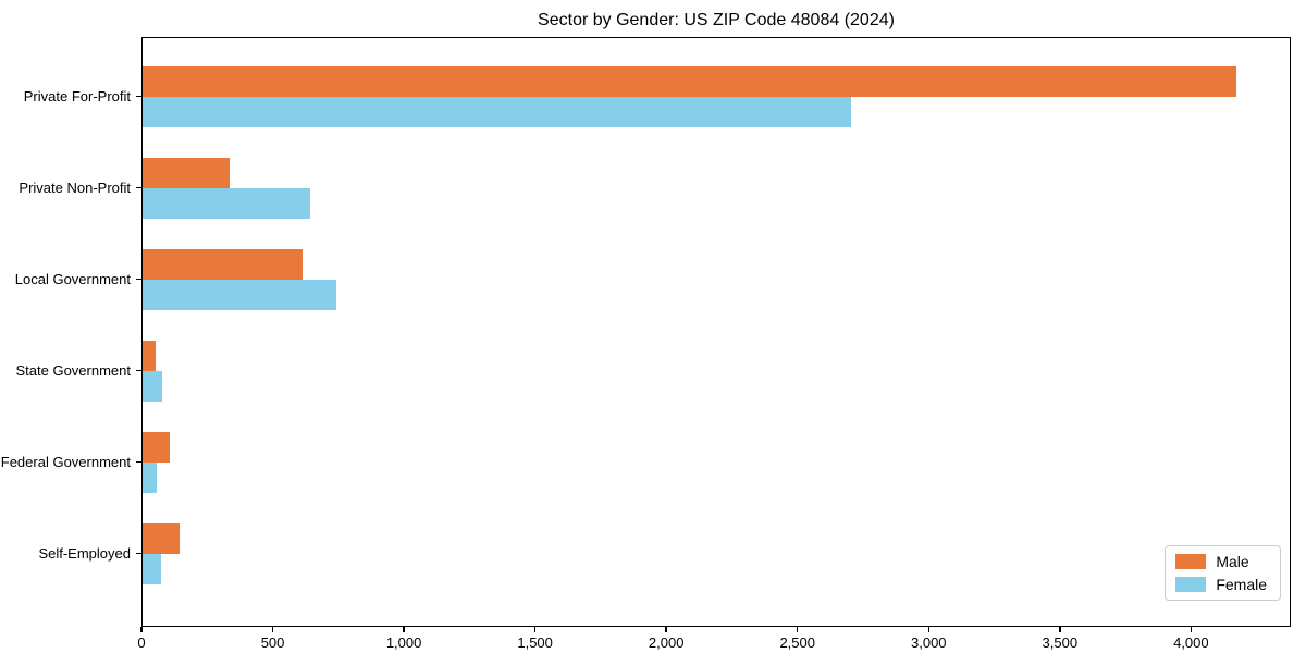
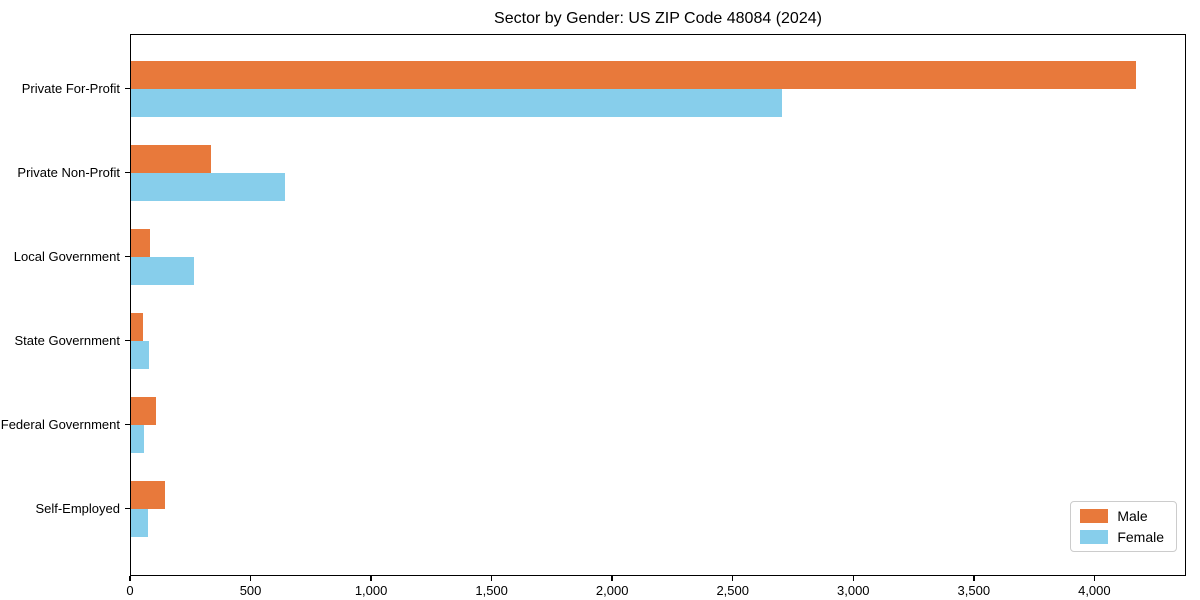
Male/Local Government: 610 -> 80
Female/Local Government: 740 -> 260
